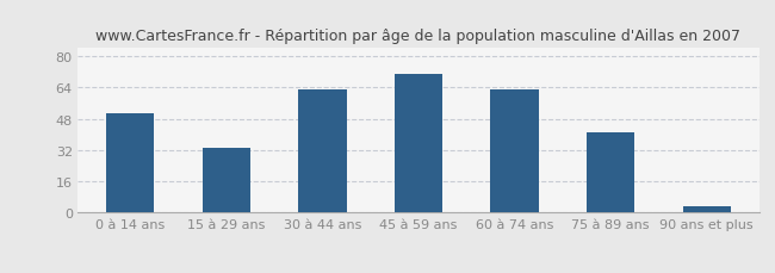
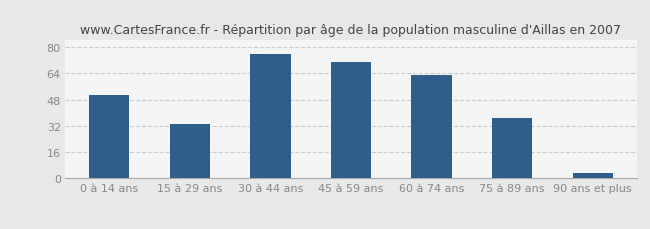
30 à 44 ans: 63 -> 76
75 à 89 ans: 41 -> 37
